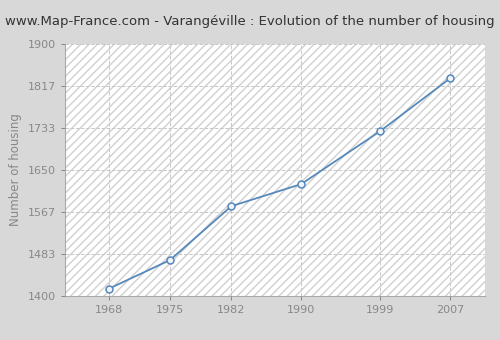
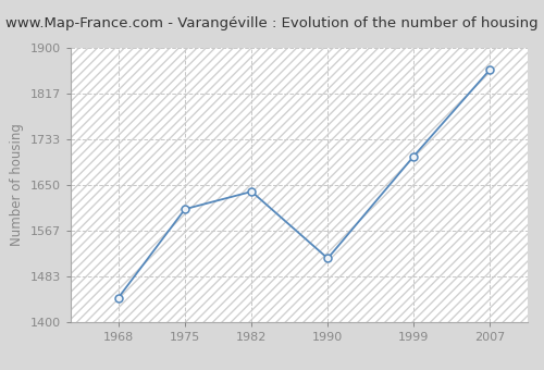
1968: 1414 -> 1444
1975: 1471 -> 1606
1982: 1578 -> 1638
1990: 1622 -> 1516
1999: 1727 -> 1702
2007: 1832 -> 1860
